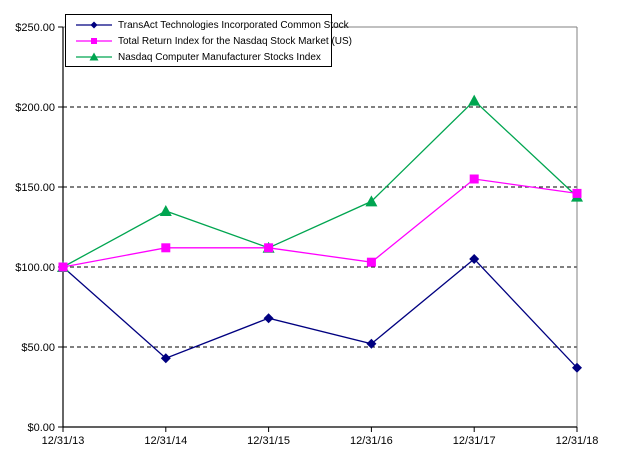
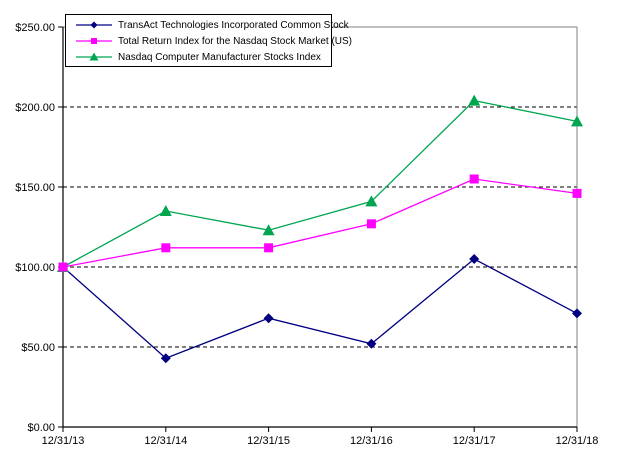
Nasdaq Computer Manufacturer Stocks Index/12/31/15: $112 -> $123
Total Return Index for the Nasdaq Stock Market (US)/12/31/16: $103 -> $127
TransAct Technologies Incorporated Common Stock/12/31/18: $37 -> $71
Nasdaq Computer Manufacturer Stocks Index/12/31/18: $144 -> $191
